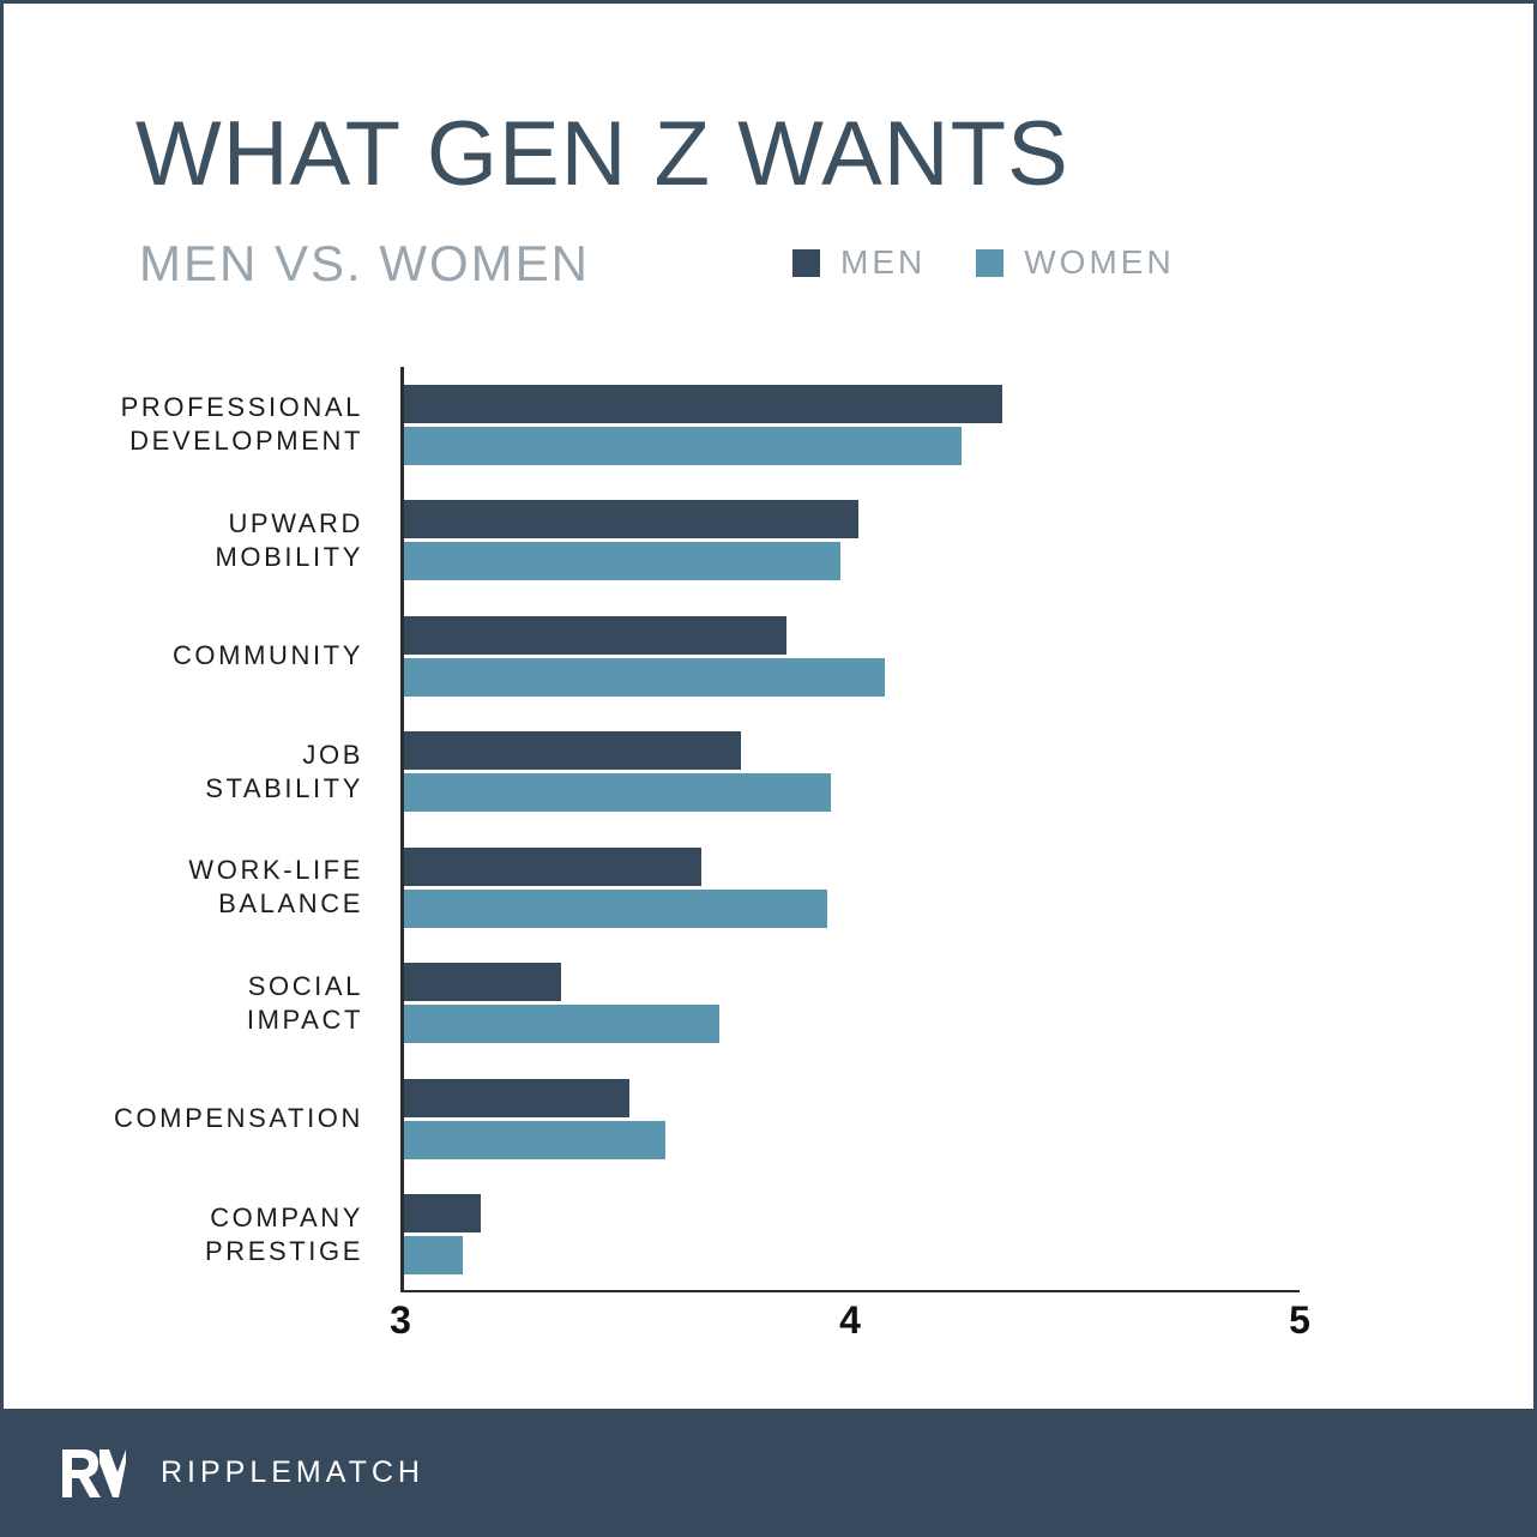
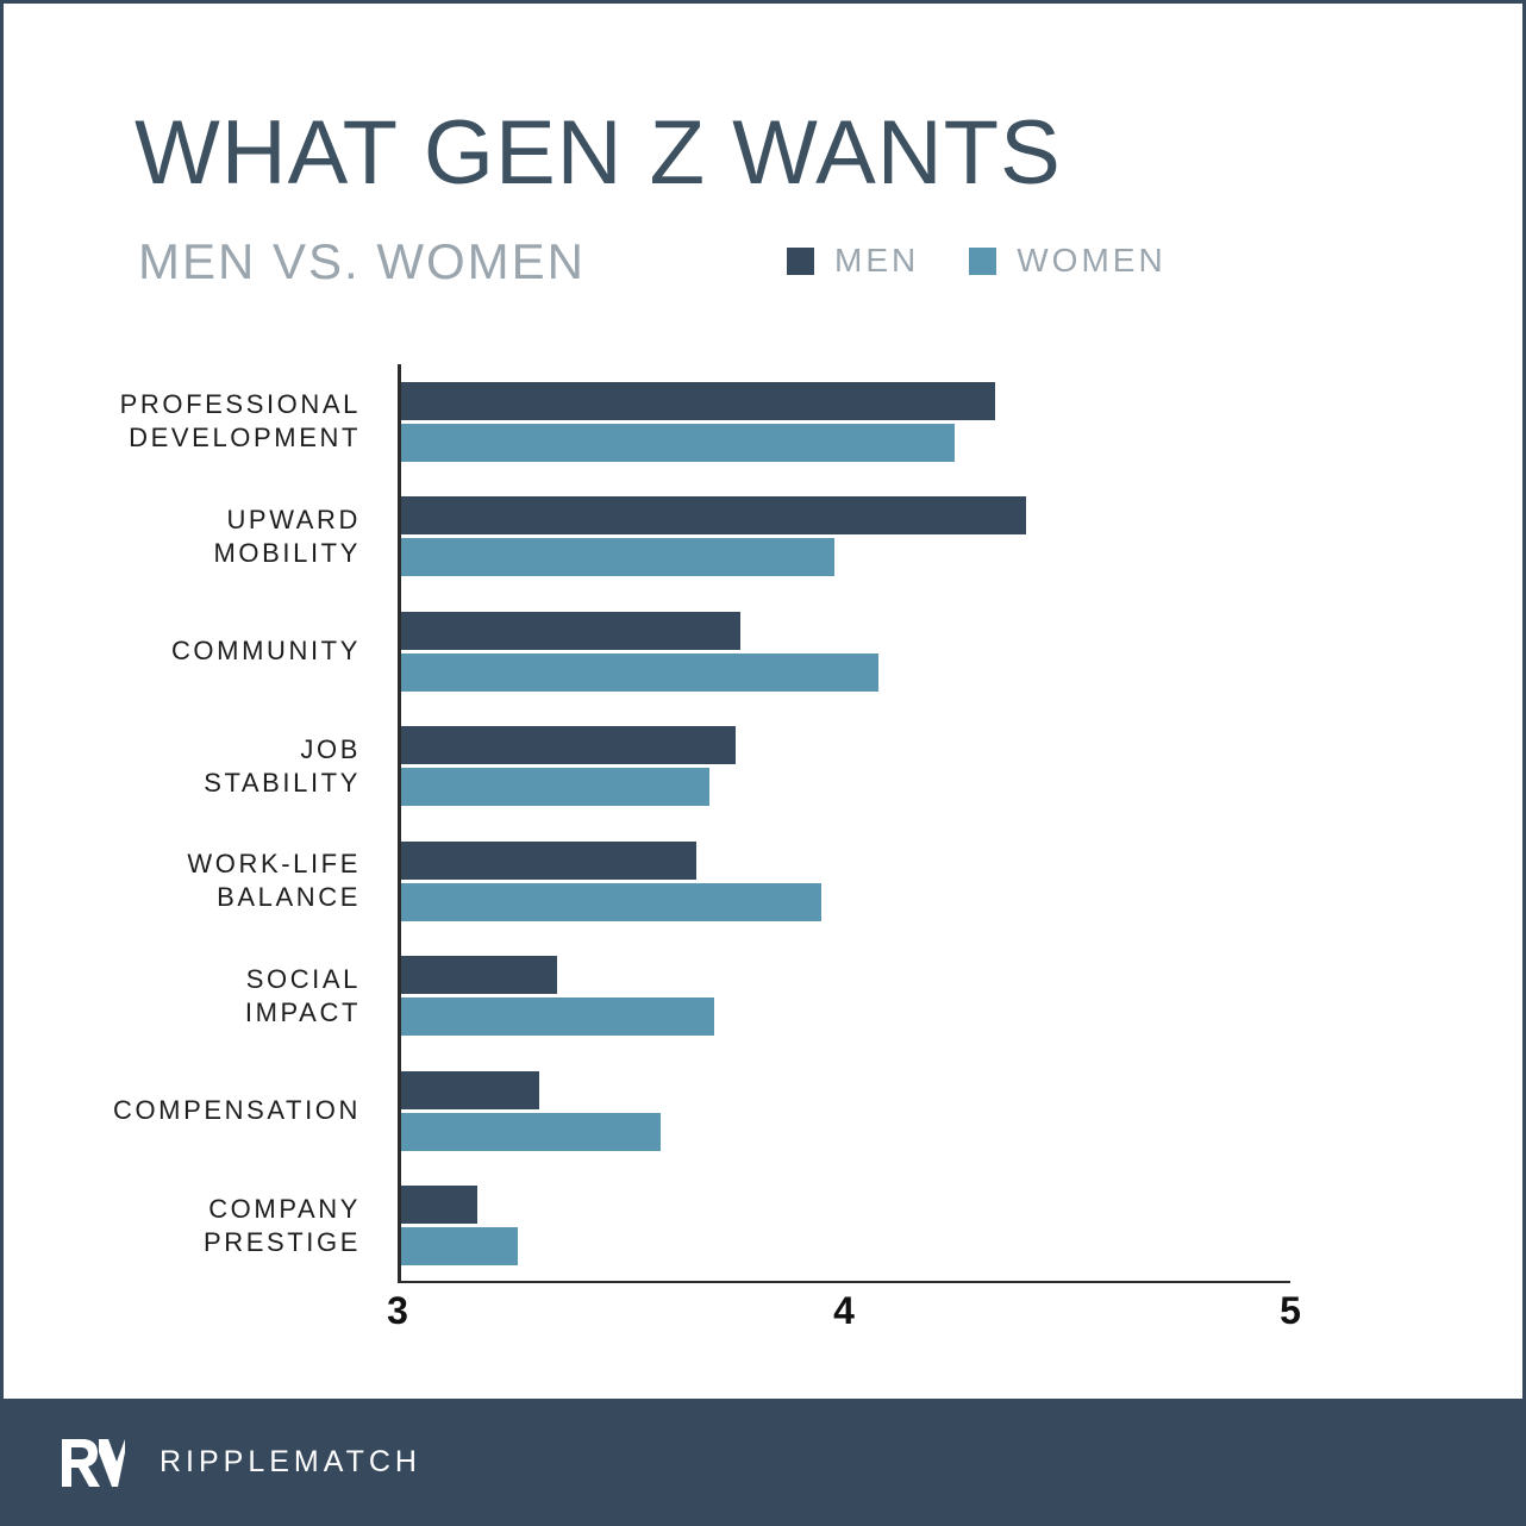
MEN/UPWARD MOBILITY: 4.01 -> 4.40
MEN/COMMUNITY: 3.85 -> 3.76
WOMEN/JOB STABILITY: 3.95 -> 3.69
MEN/COMPENSATION: 3.50 -> 3.31
WOMEN/COMPANY PRESTIGE: 3.13 -> 3.26
